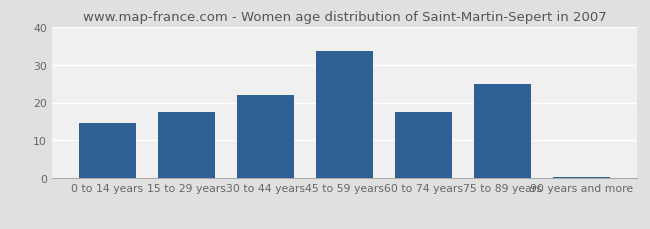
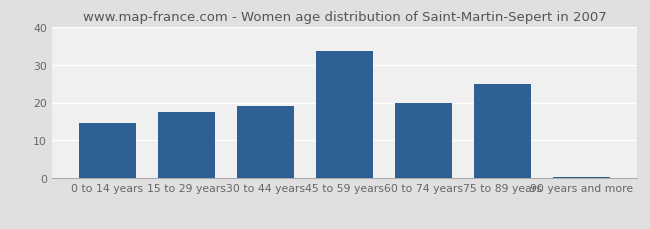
30 to 44 years: 22.0 -> 19.0
60 to 74 years: 17.5 -> 20.0
